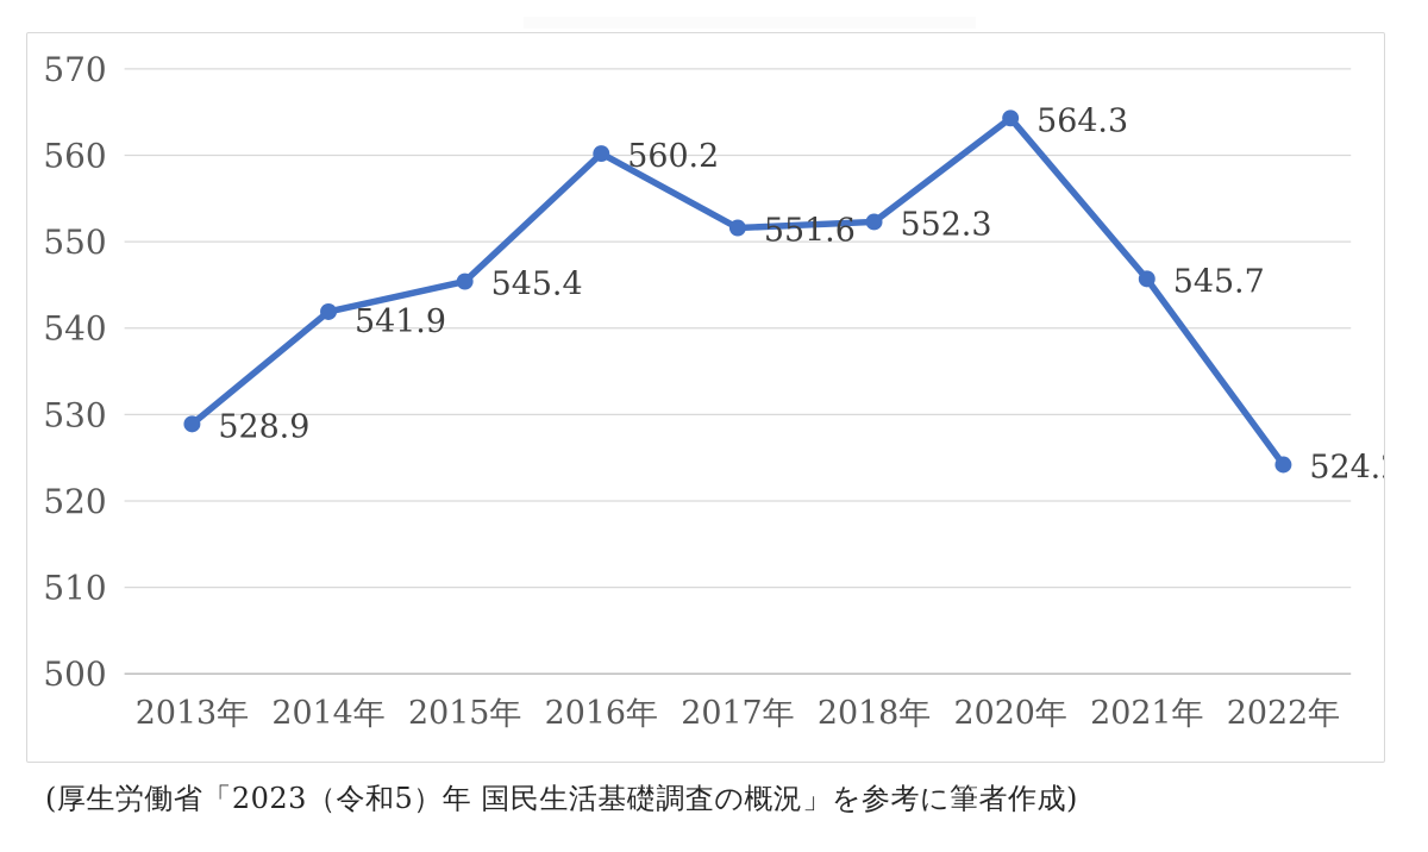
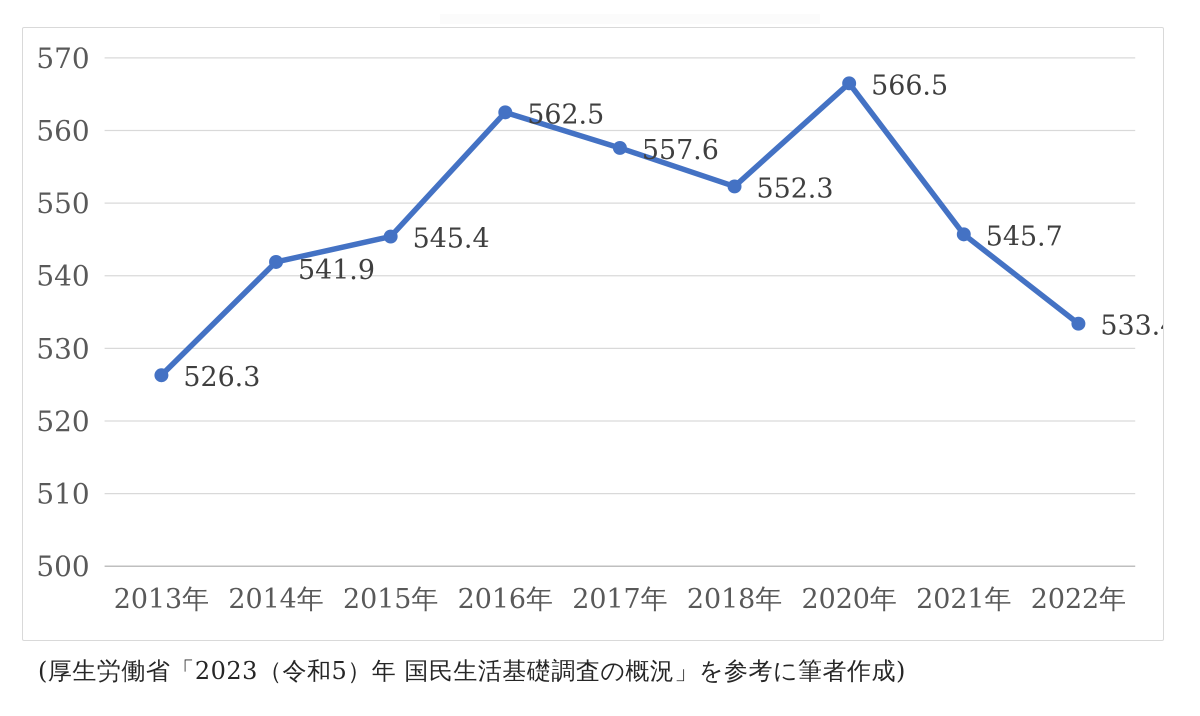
2013年: 528.9 -> 526.3
2016年: 560.2 -> 562.5
2017年: 551.6 -> 557.6
2020年: 564.3 -> 566.5
2022年: 524.2 -> 533.4
